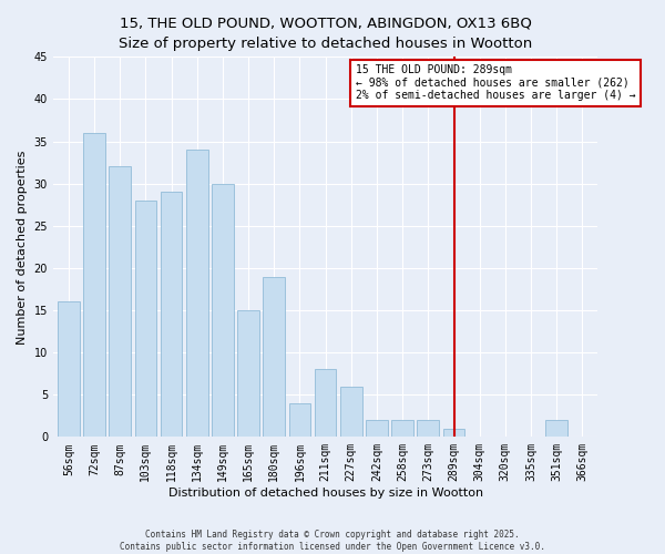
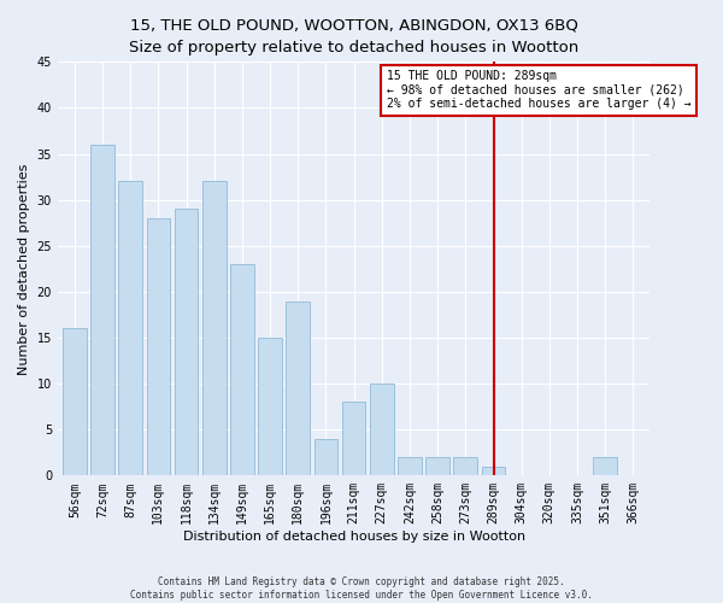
134sqm: 34 -> 32
149sqm: 30 -> 23
227sqm: 6 -> 10
